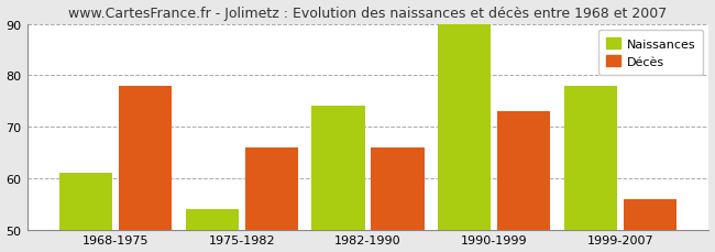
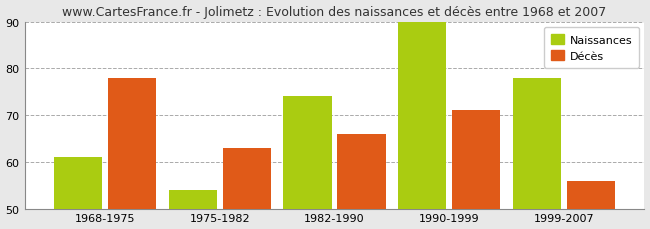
Décès/1975-1982: 66 -> 63
Décès/1990-1999: 73 -> 71
